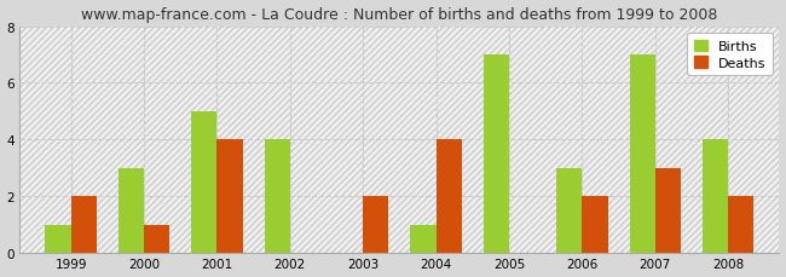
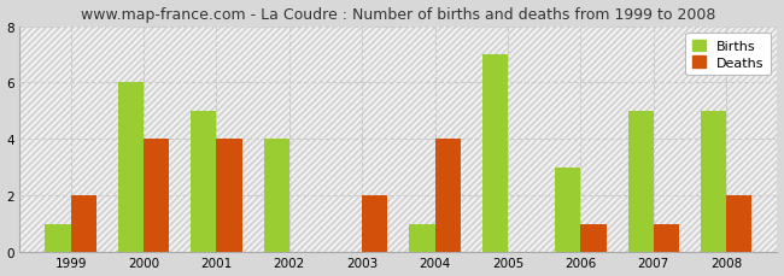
Births/2000: 3 -> 6
Deaths/2000: 1 -> 4
Deaths/2006: 2 -> 1
Births/2007: 7 -> 5
Deaths/2007: 3 -> 1
Births/2008: 4 -> 5
